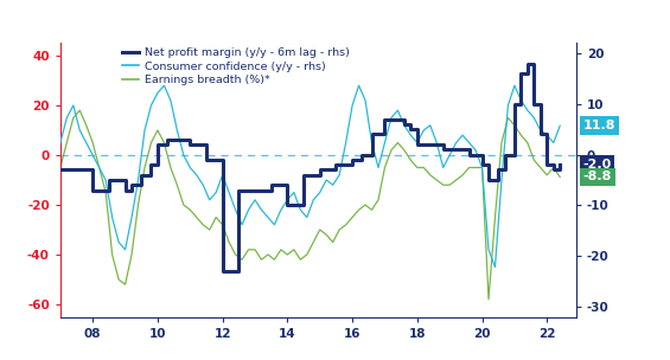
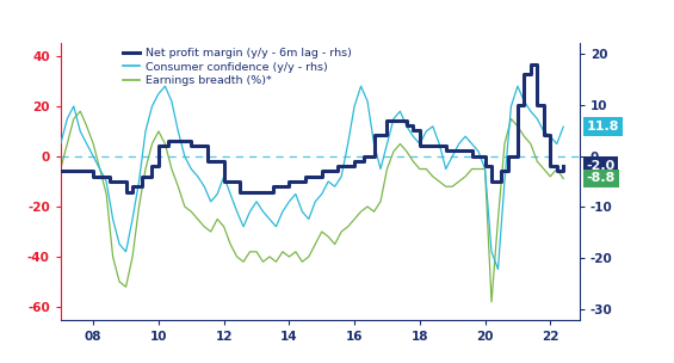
Net profit margin (y/y - 6m lag - rhs)/08: -7 -> -4
Net profit margin (y/y - 6m lag - rhs)/12: -23 -> -5
Net profit margin (y/y - 6m lag - rhs)/14: -10 -> -5
